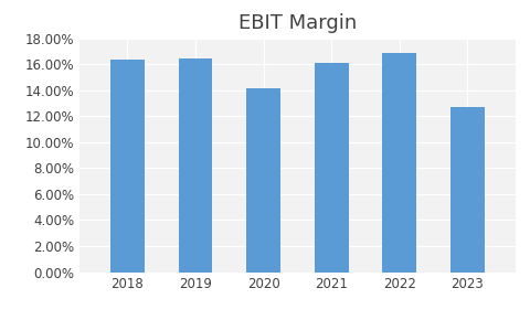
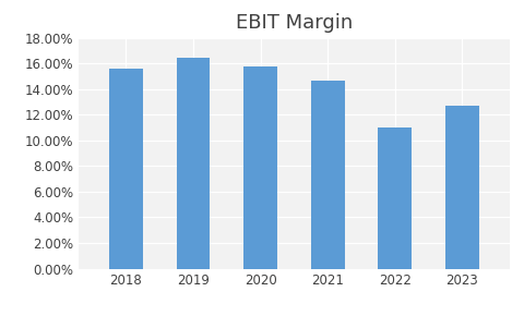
2018: 16.4% -> 15.6%
2020: 14.1% -> 15.8%
2021: 16.1% -> 14.7%
2022: 16.9% -> 11.0%
